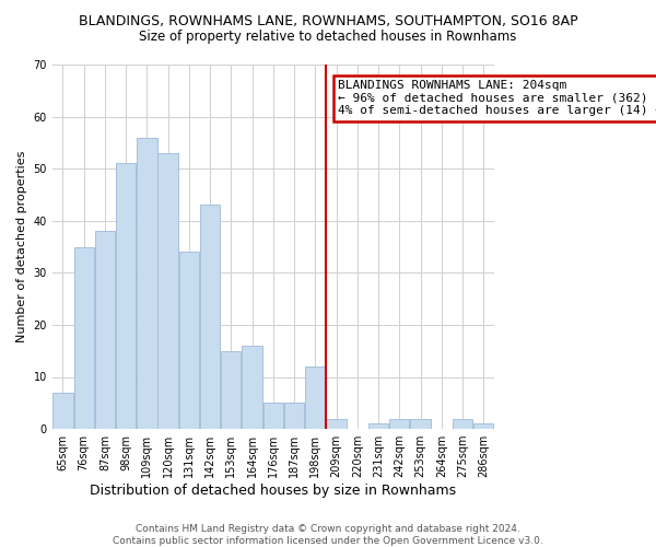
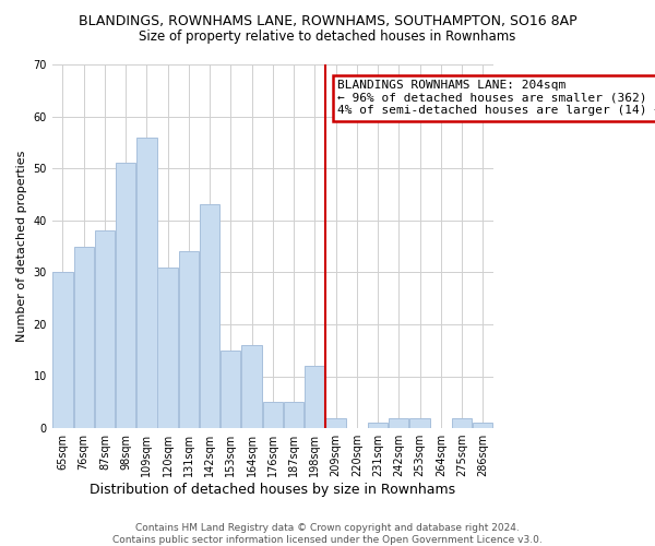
65sqm: 7 -> 30
120sqm: 53 -> 31
